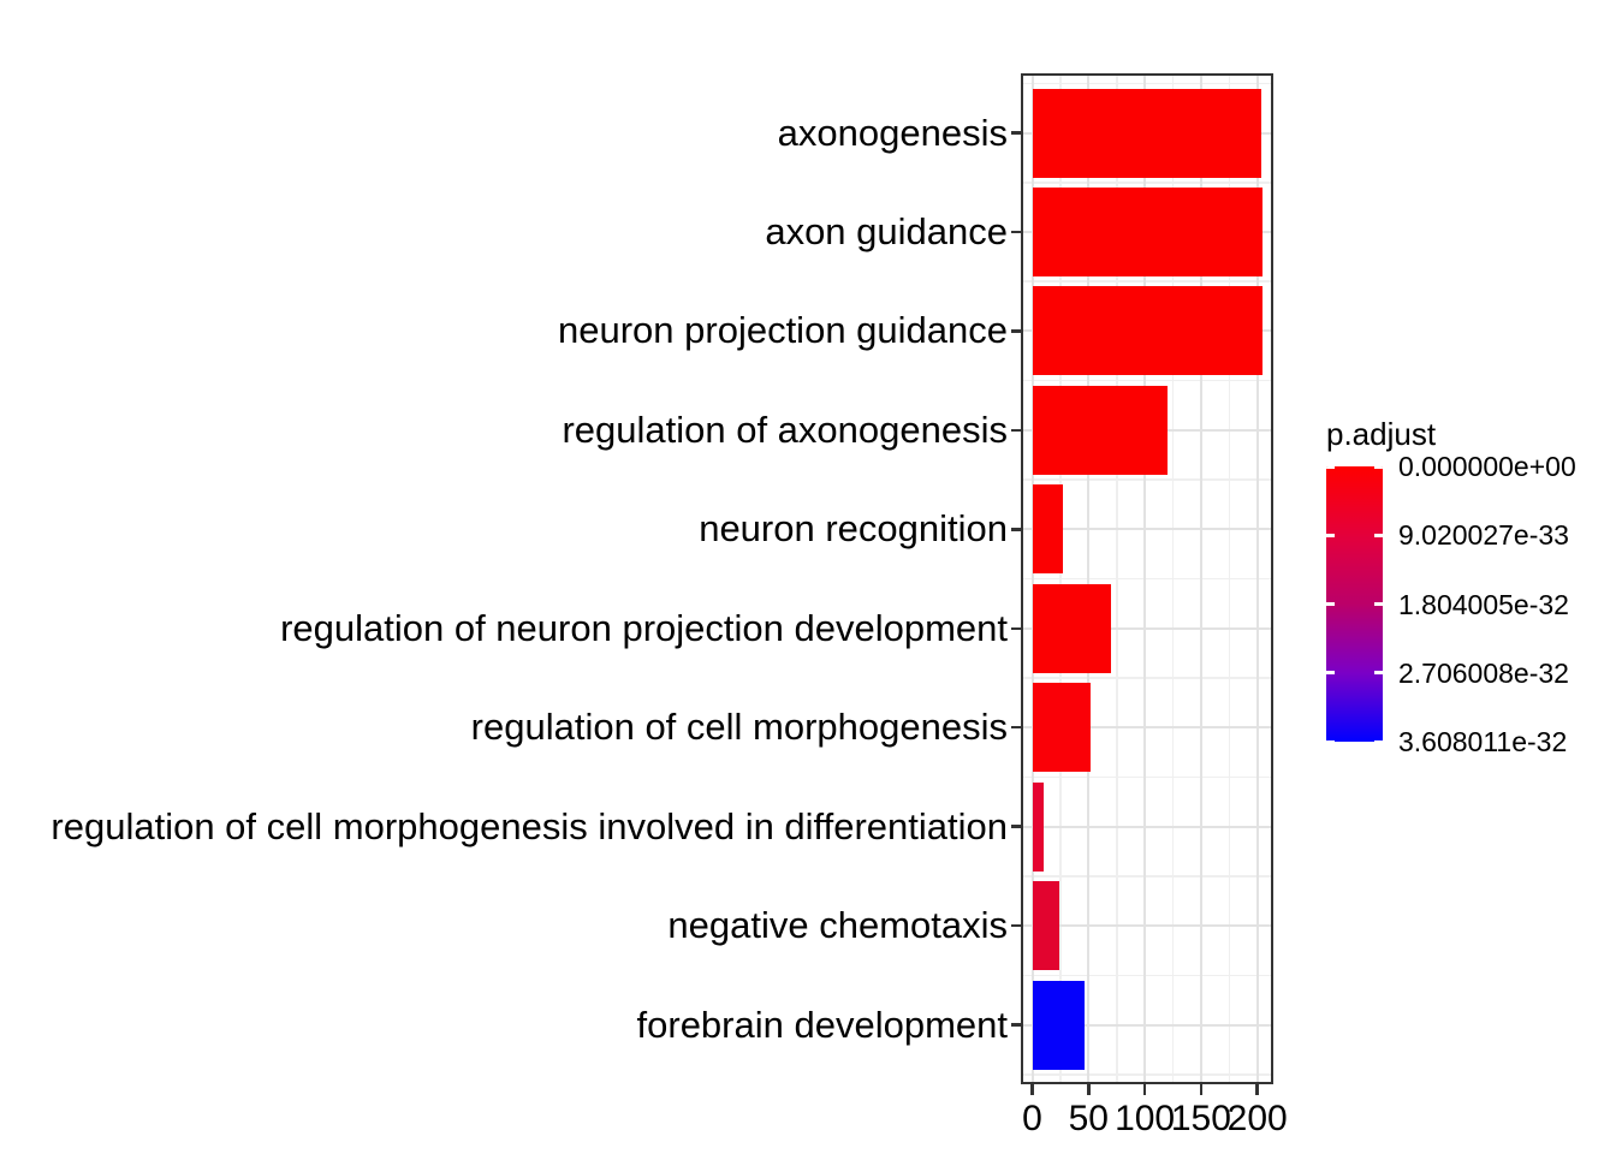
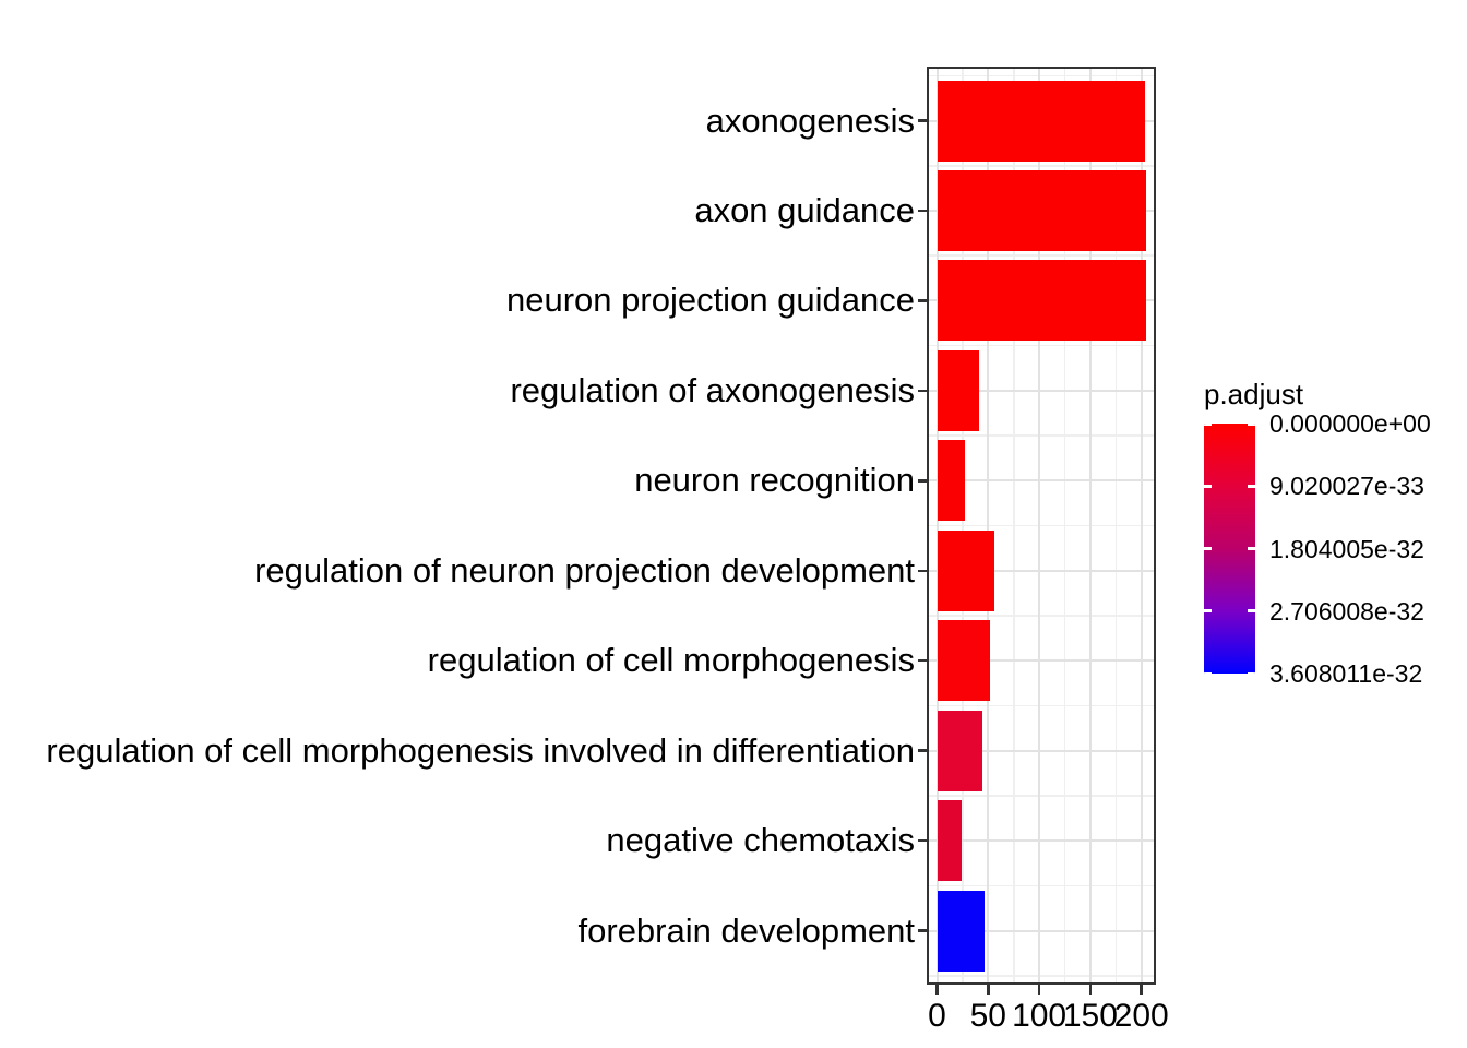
regulation of axonogenesis: 120 -> 40
regulation of neuron projection development: 70 -> 60
regulation of cell morphogenesis involved in differentiation: 10 -> 40
